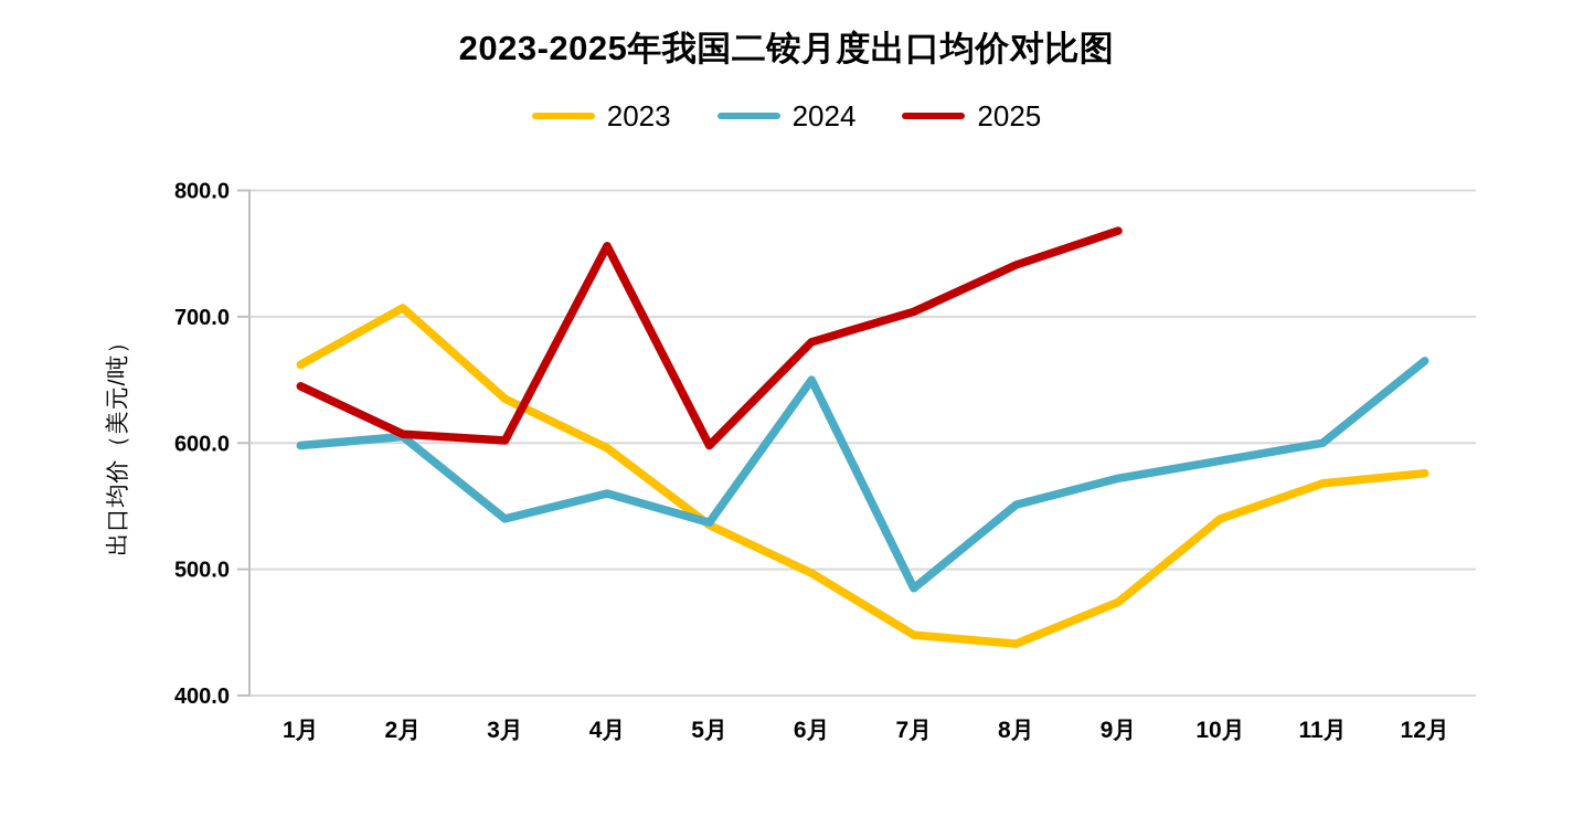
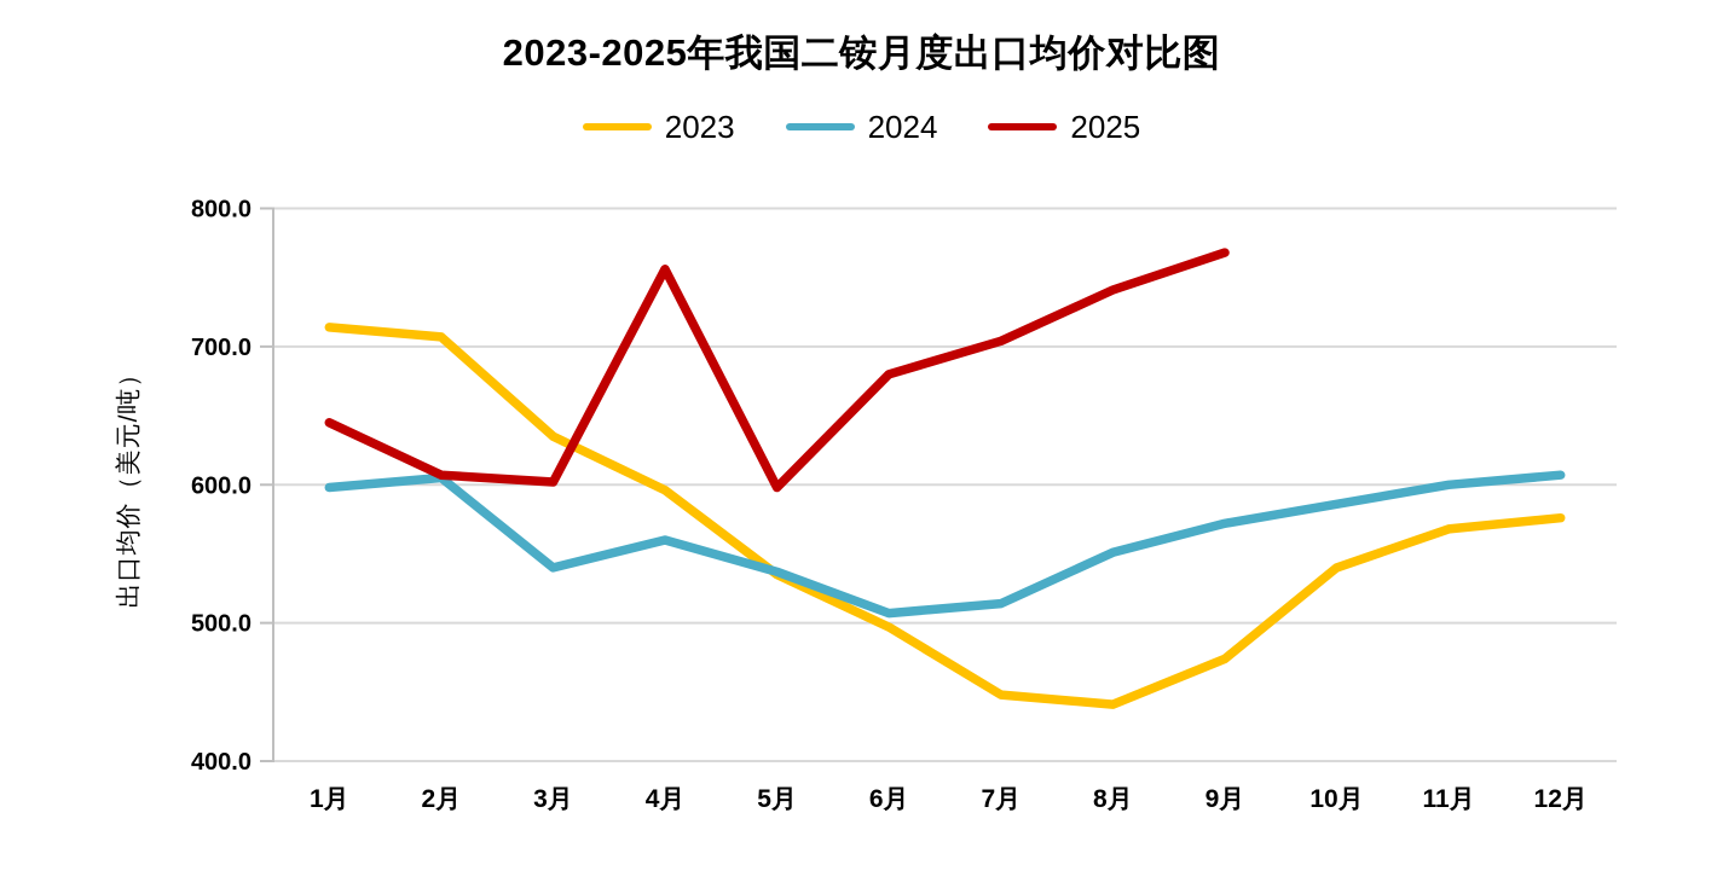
2023/1月: 662 -> 714
2024/6月: 650 -> 507
2024/7月: 485 -> 514
2024/12月: 665 -> 607
